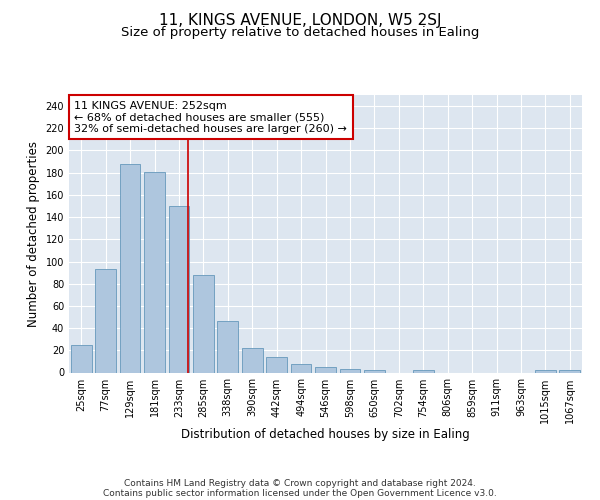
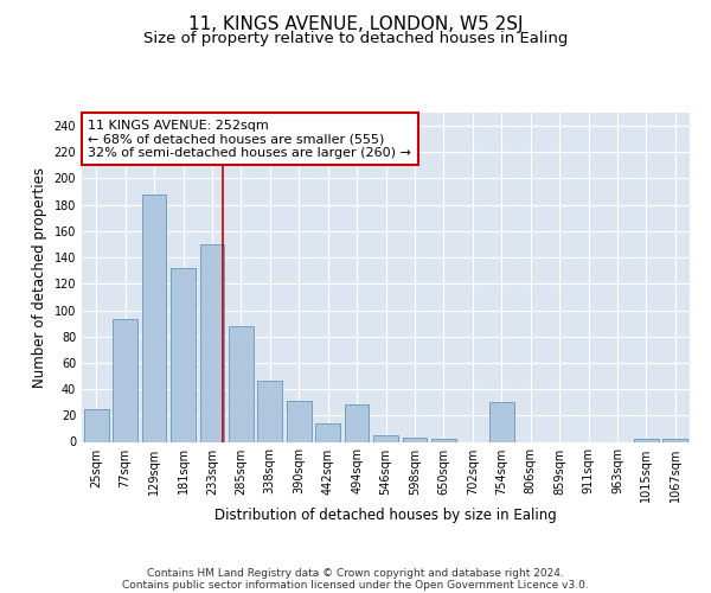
181sqm: 181 -> 132
390sqm: 22 -> 31
494sqm: 8 -> 28
754sqm: 2 -> 30
